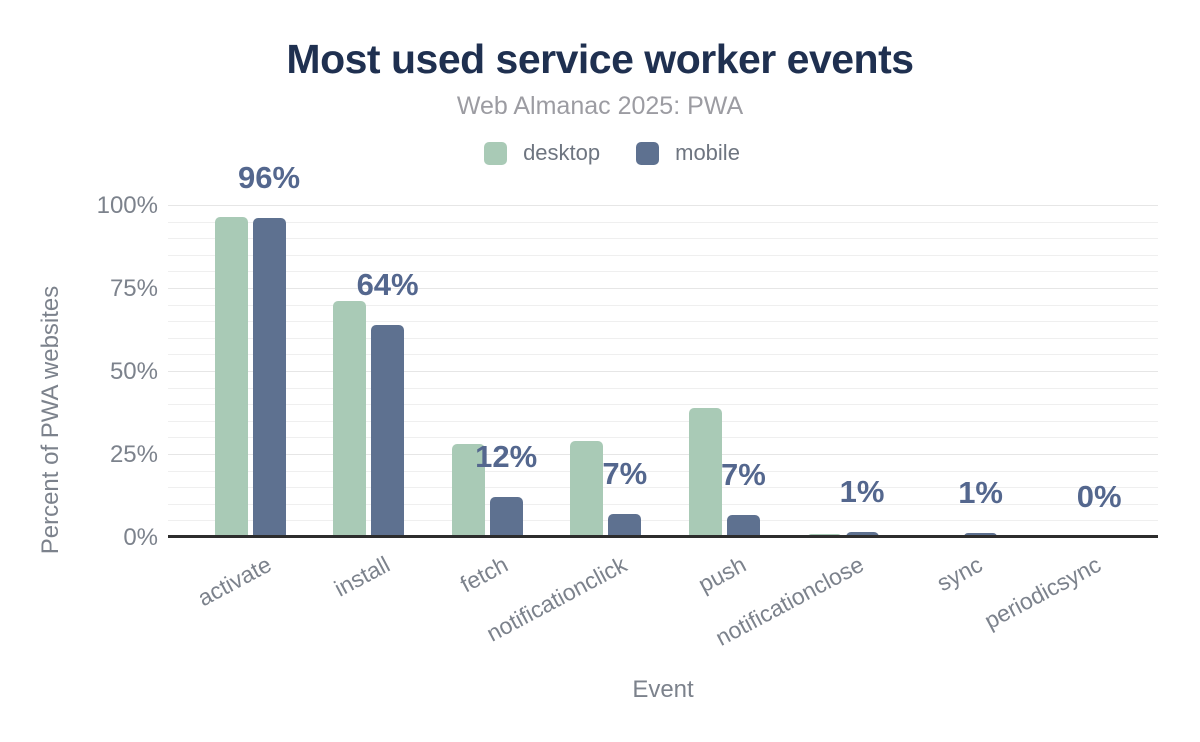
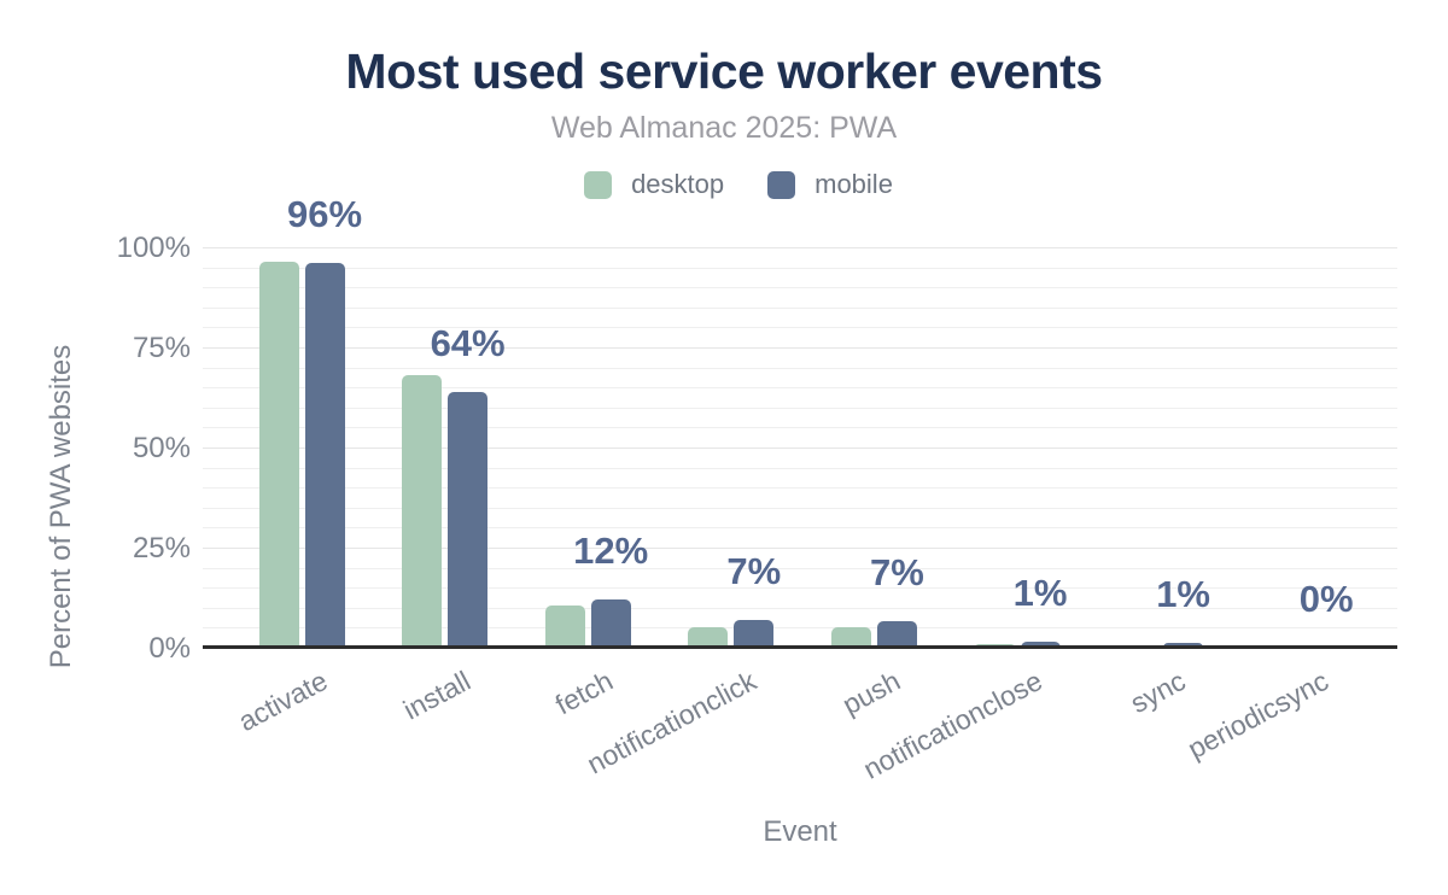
desktop/install: 71% -> 68%
desktop/fetch: 28% -> 10%
desktop/notificationclick: 29% -> 5%
desktop/push: 39% -> 5%
